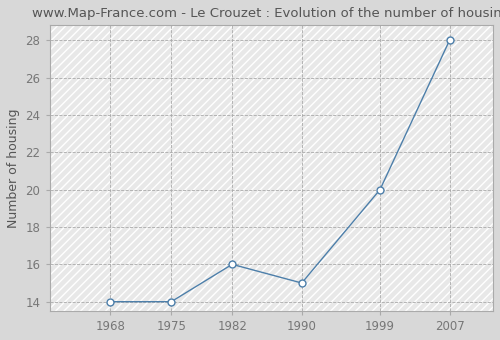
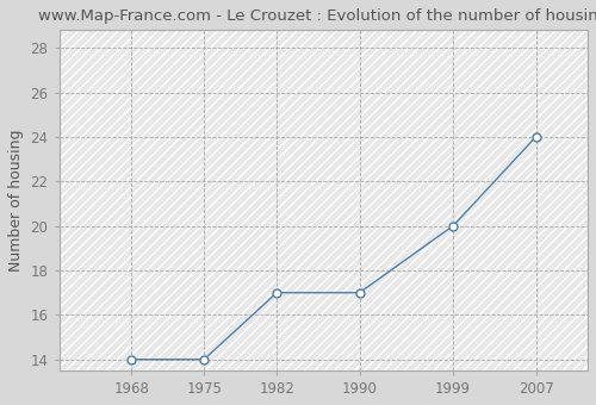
1982: 16 -> 17
1990: 15 -> 17
2007: 28 -> 24
